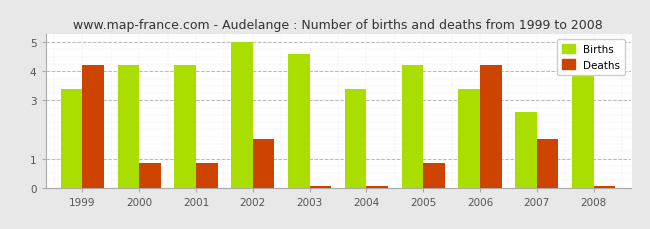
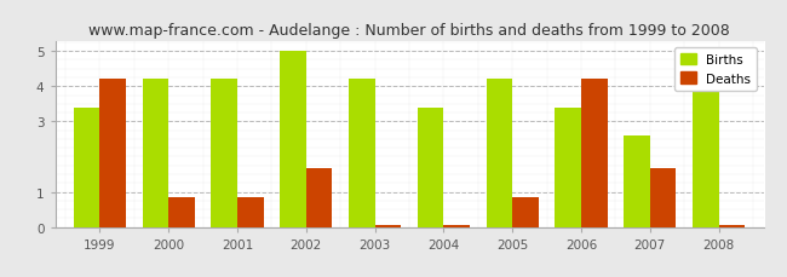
Births/2003: 4.6 -> 4.2
